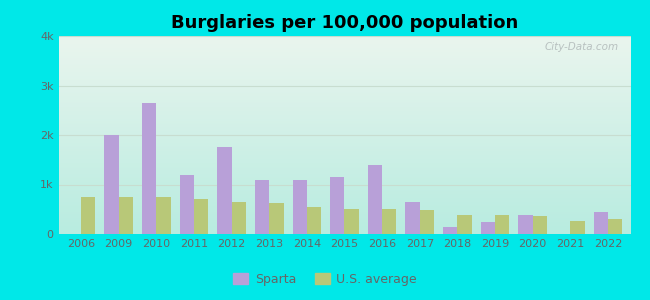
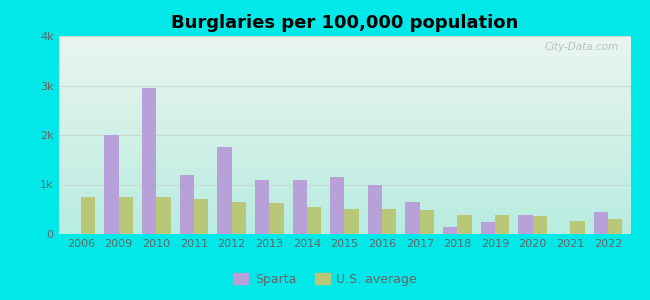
Sparta/2010: 2.65k -> 2.95k
Sparta/2016: 1.40k -> 1.00k
